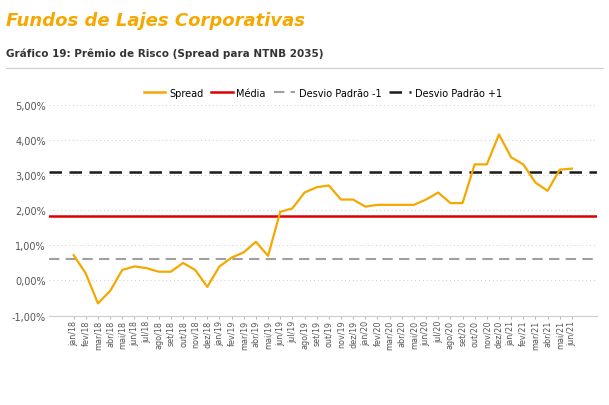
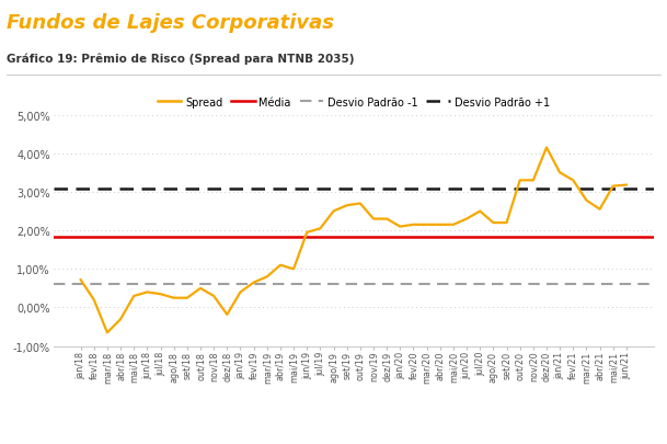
mai/19: 0,70% -> 1,00%
